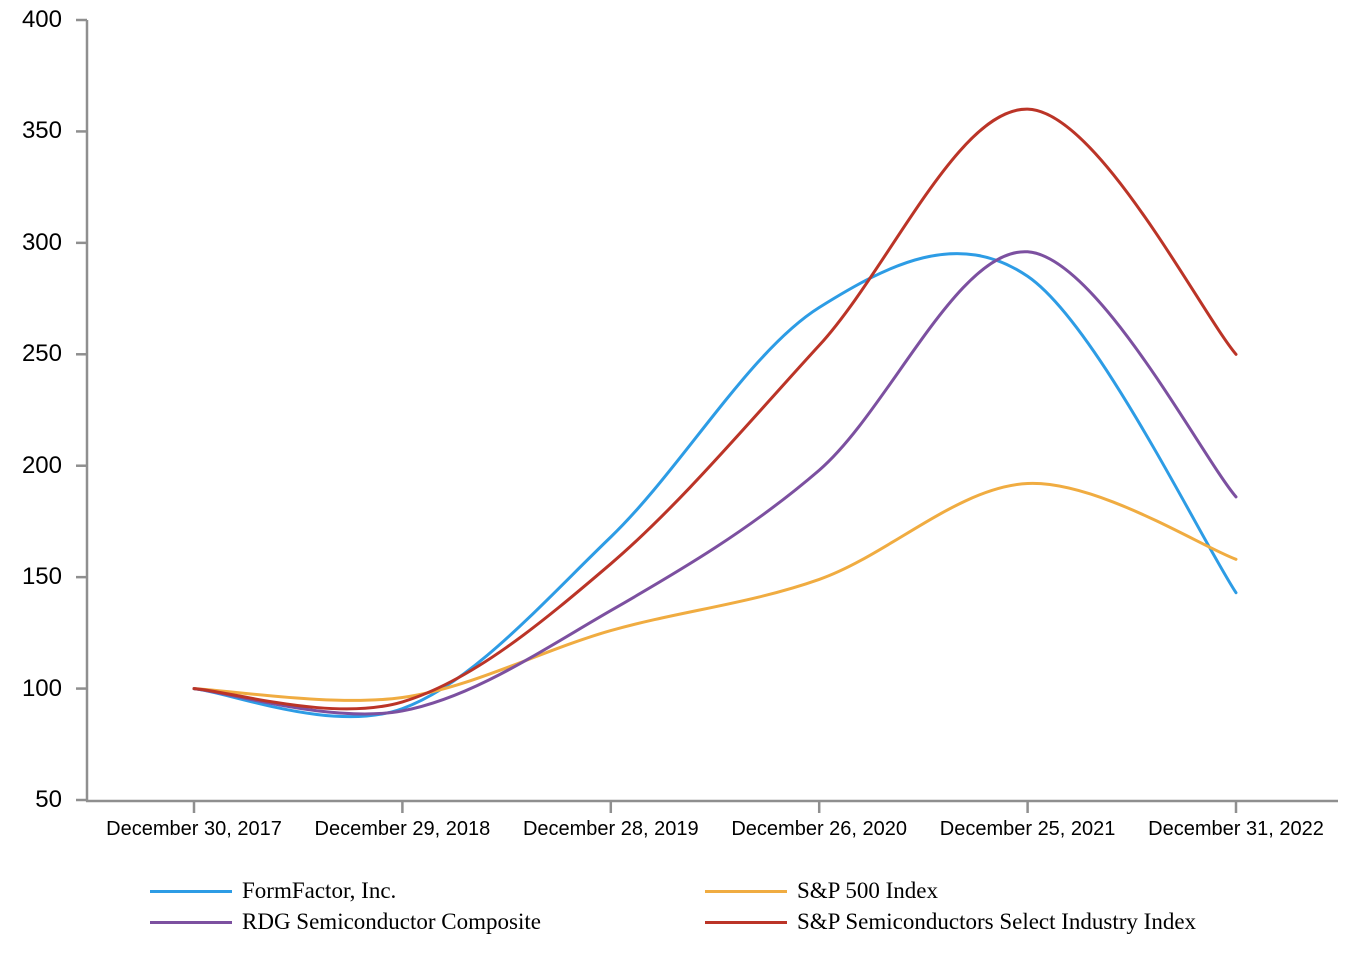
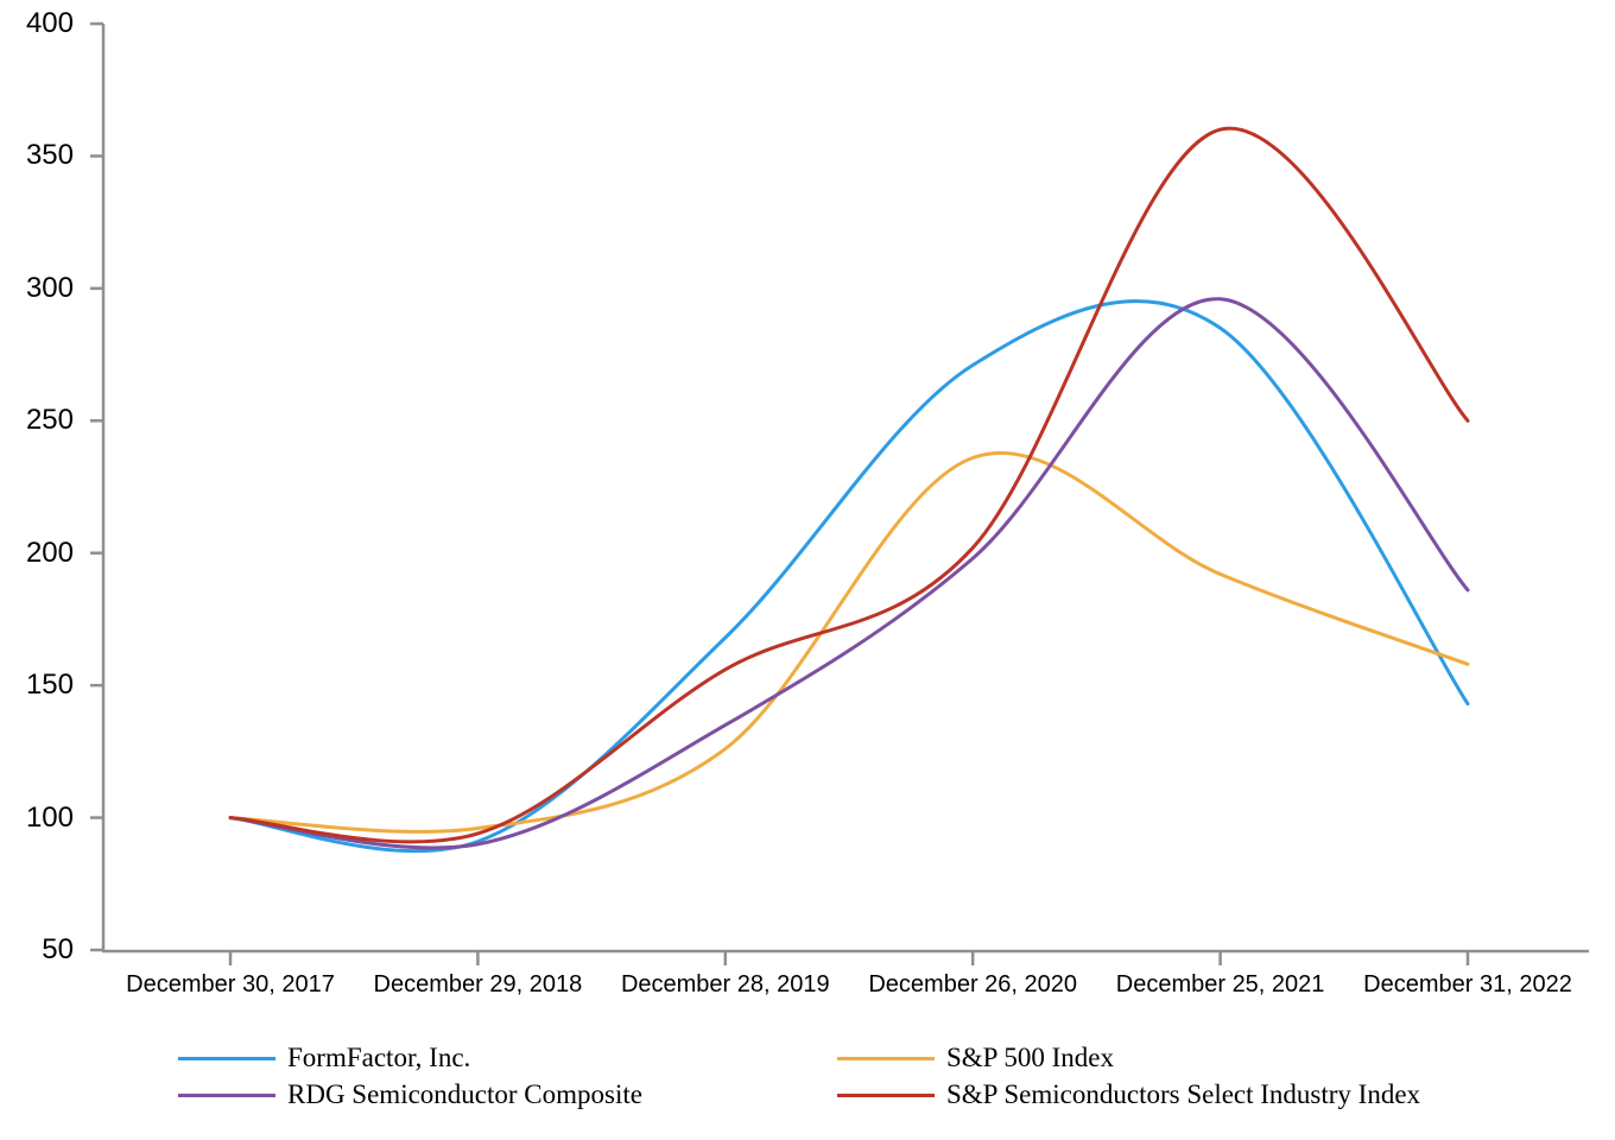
S&P 500 Index/December 26, 2020: 149 -> 236
S&P Semiconductors Select Industry Index/December 26, 2020: 254 -> 202
